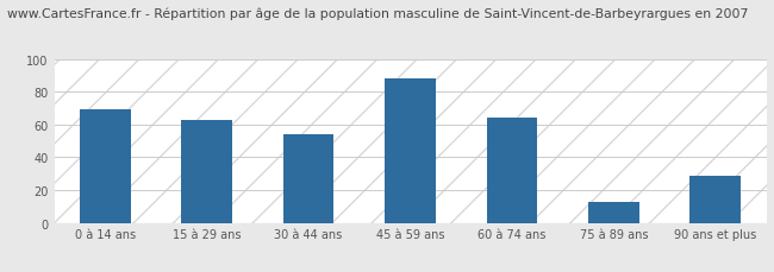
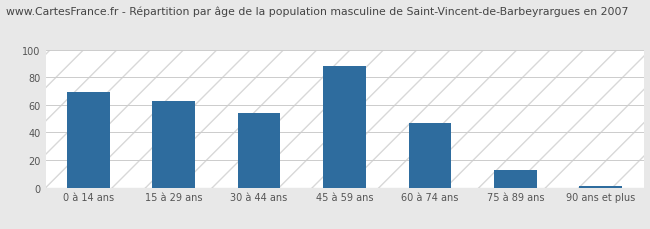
60 à 74 ans: 64 -> 47
90 ans et plus: 29 -> 1
